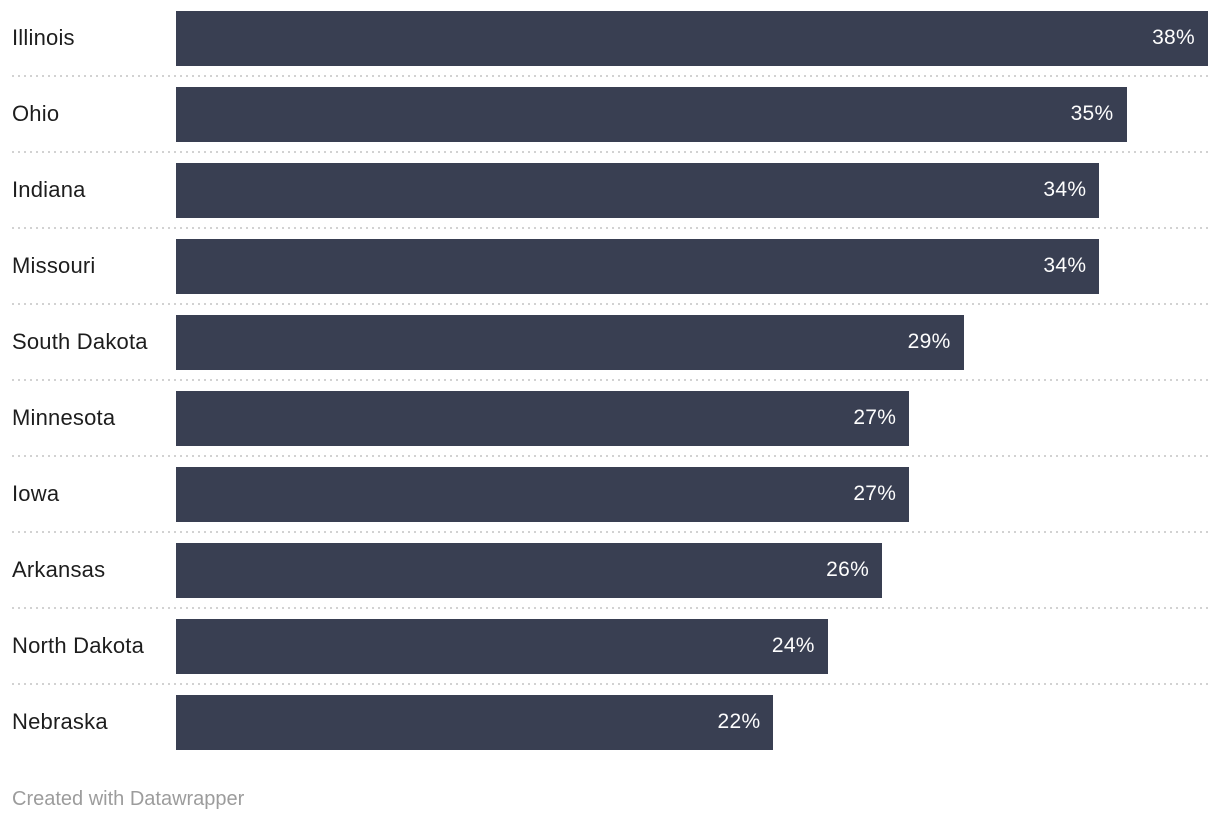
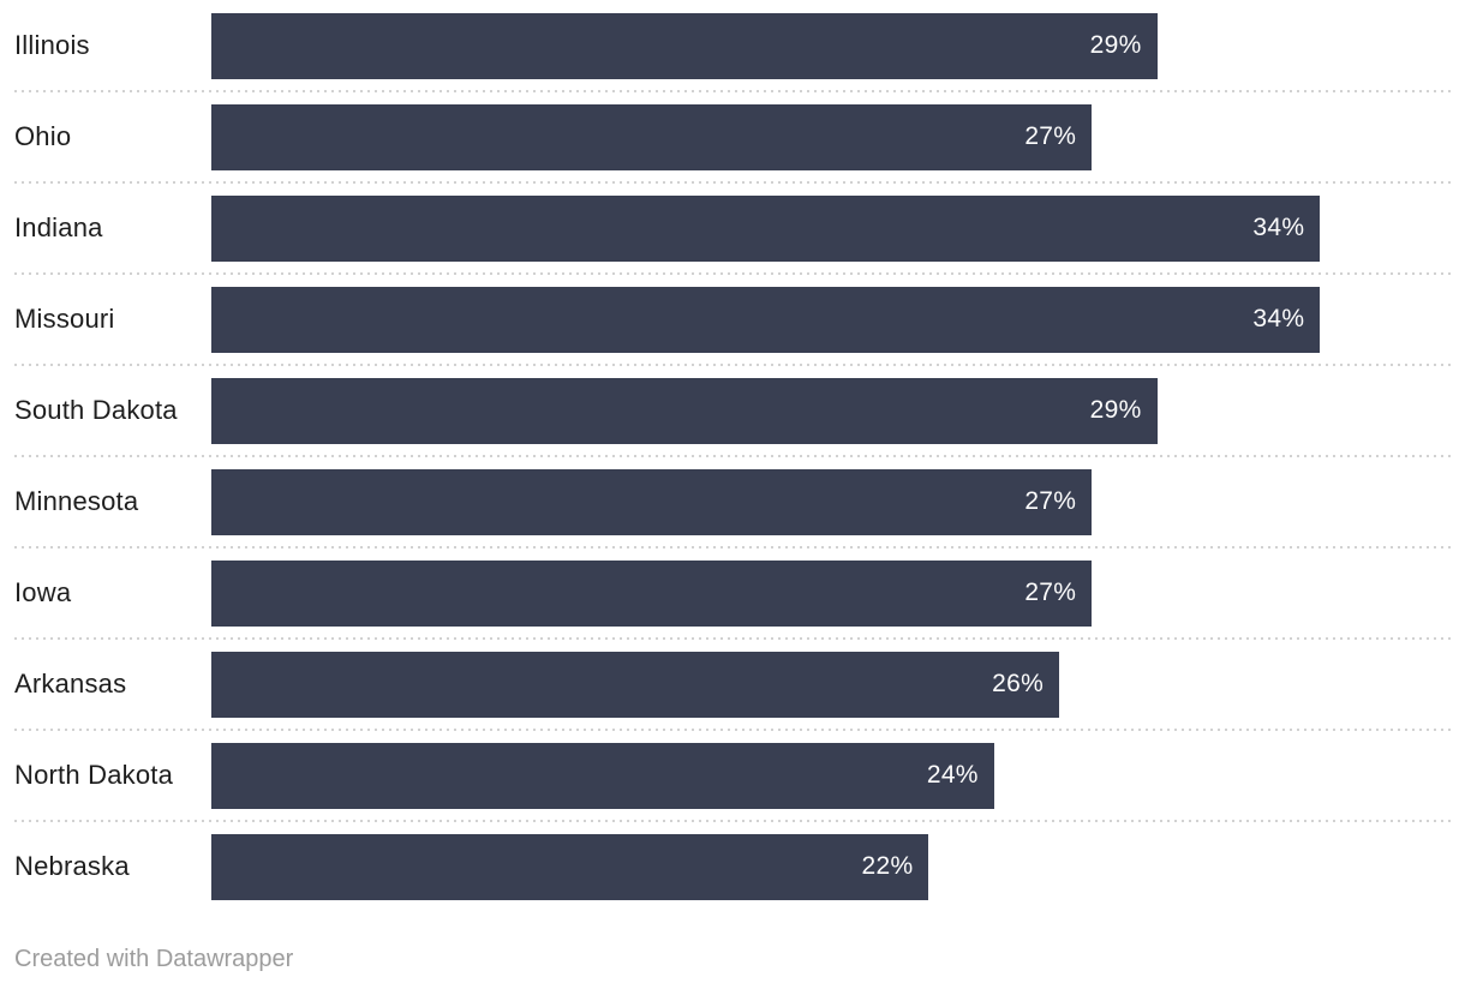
Illinois: 38% -> 29%
Ohio: 35% -> 27%
